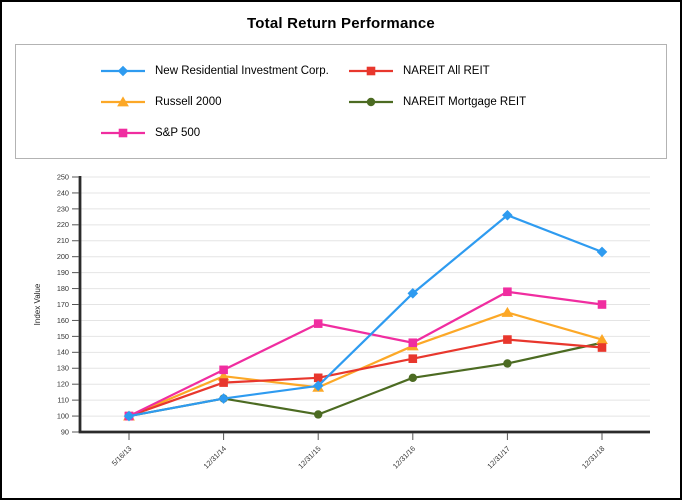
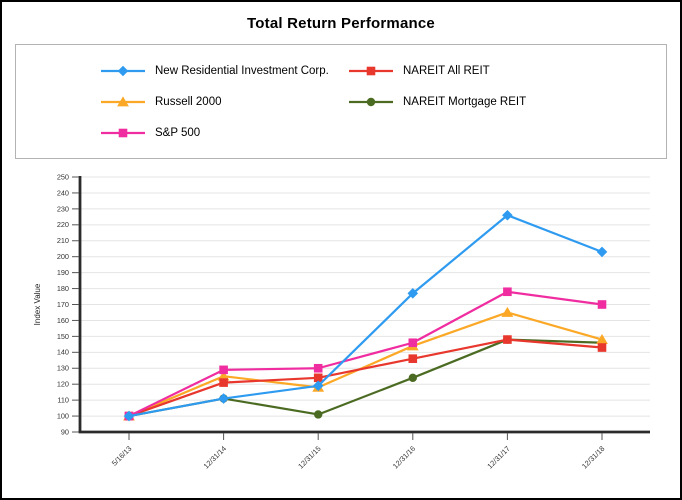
S&P 500/12/31/15: 158 -> 130
NAREIT Mortgage REIT/12/31/17: 133 -> 148
